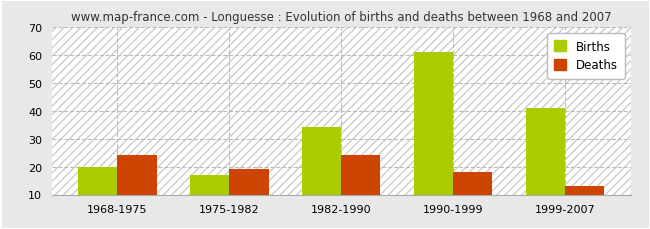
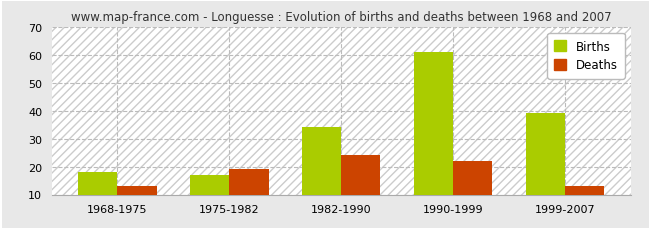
Births/1968-1975: 20 -> 18
Deaths/1968-1975: 24 -> 13
Deaths/1990-1999: 18 -> 22
Births/1999-2007: 41 -> 39
